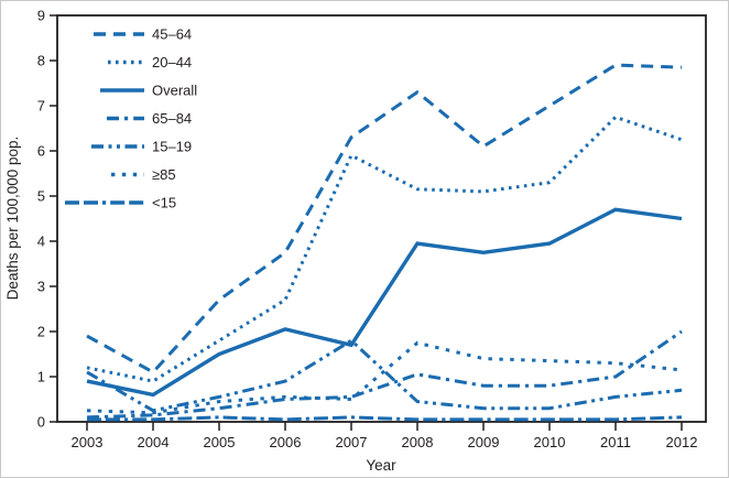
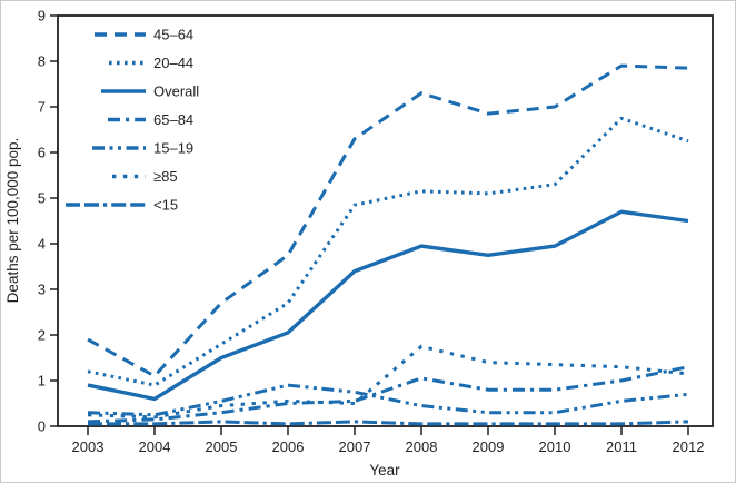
15–19/2003: 1.1 -> 0.3
20–44/2007: 5.9 -> 4.8
Overall/2007: 1.7 -> 3.4
15–19/2007: 1.8 -> 0.8
45–64/2009: 6.1 -> 6.8
65–84/2012: 2.0 -> 1.3
